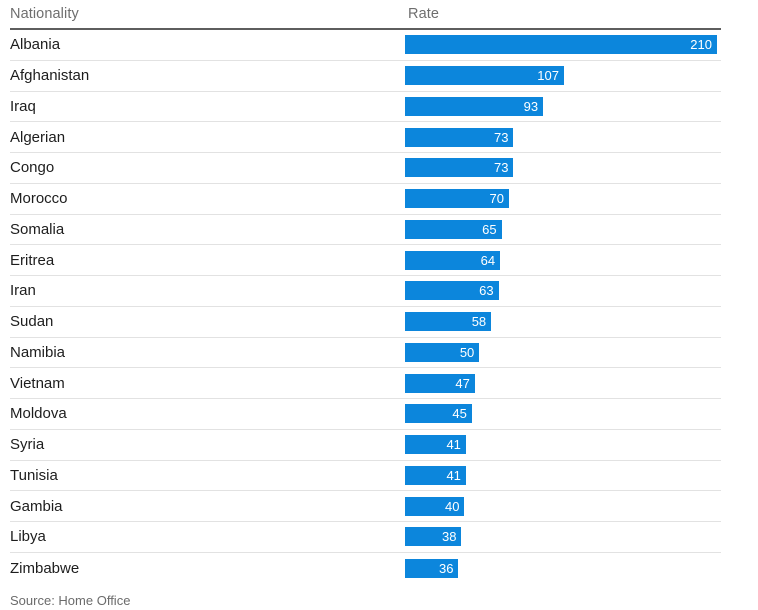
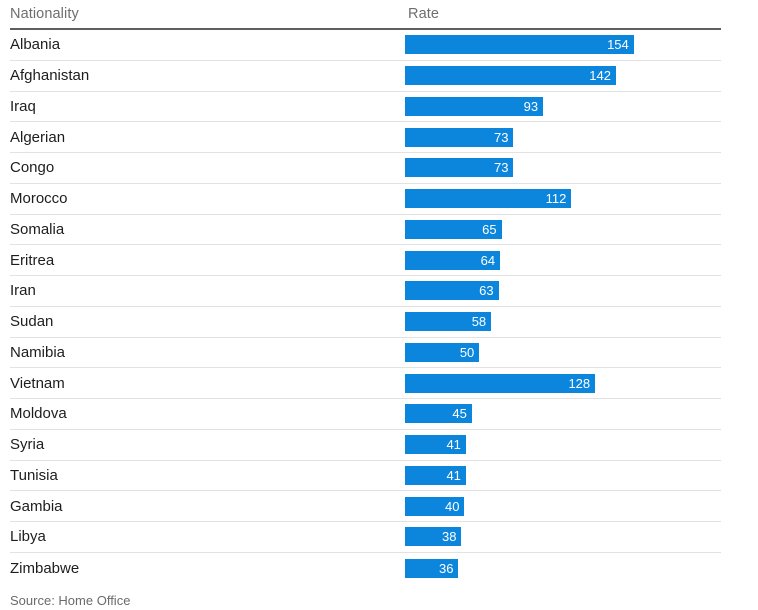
Albania: 210 -> 154
Afghanistan: 107 -> 142
Morocco: 70 -> 112
Vietnam: 47 -> 128
